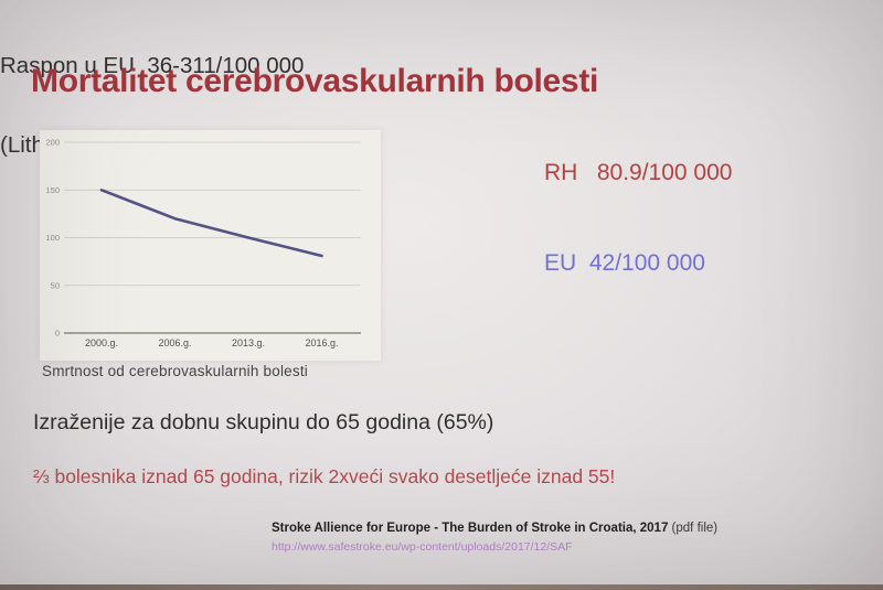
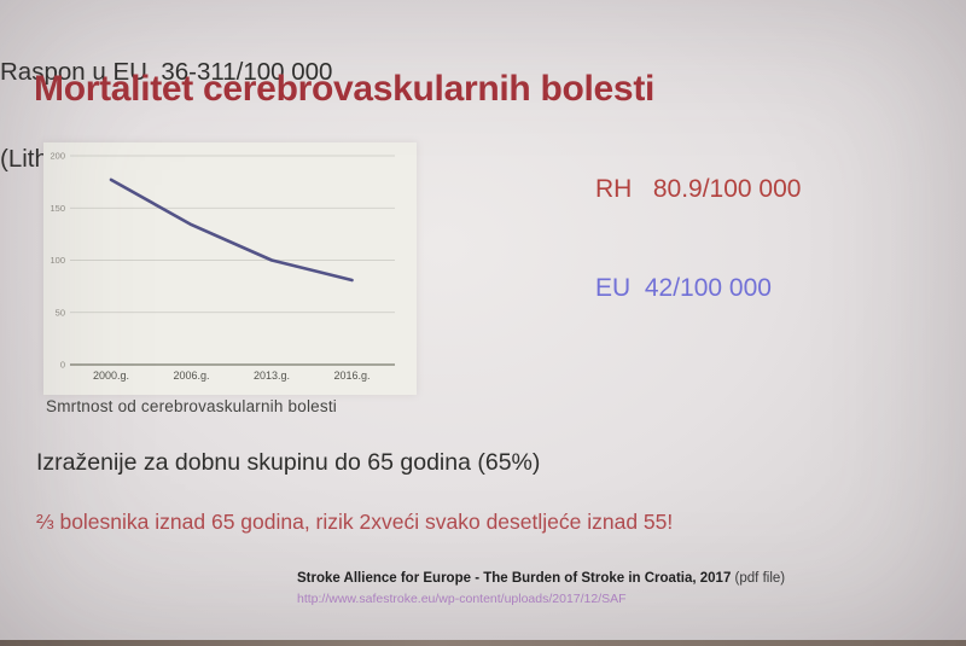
2000.g.: 150 -> 180
2006.g.: 120 -> 130
